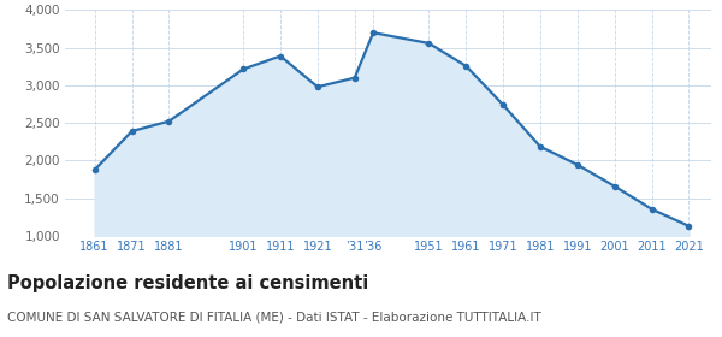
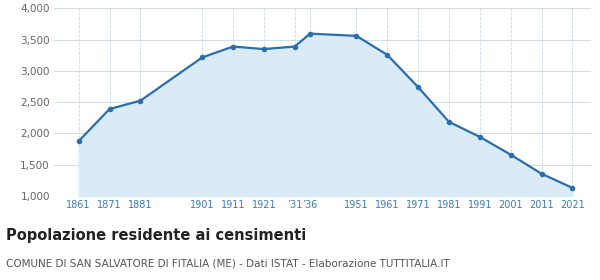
1921: 2,980 -> 3,350
’31: 3,100 -> 3,390
’36: 3,700 -> 3,600
